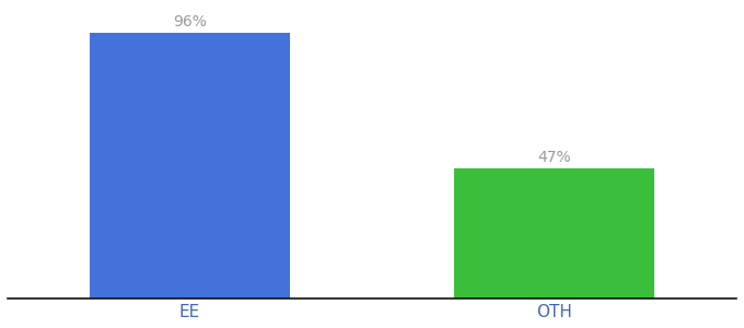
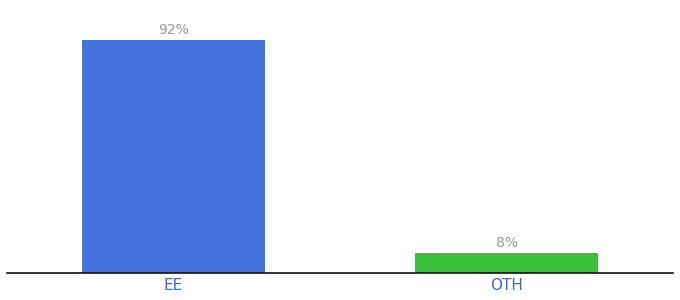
EE: 96% -> 92%
OTH: 47% -> 8%
